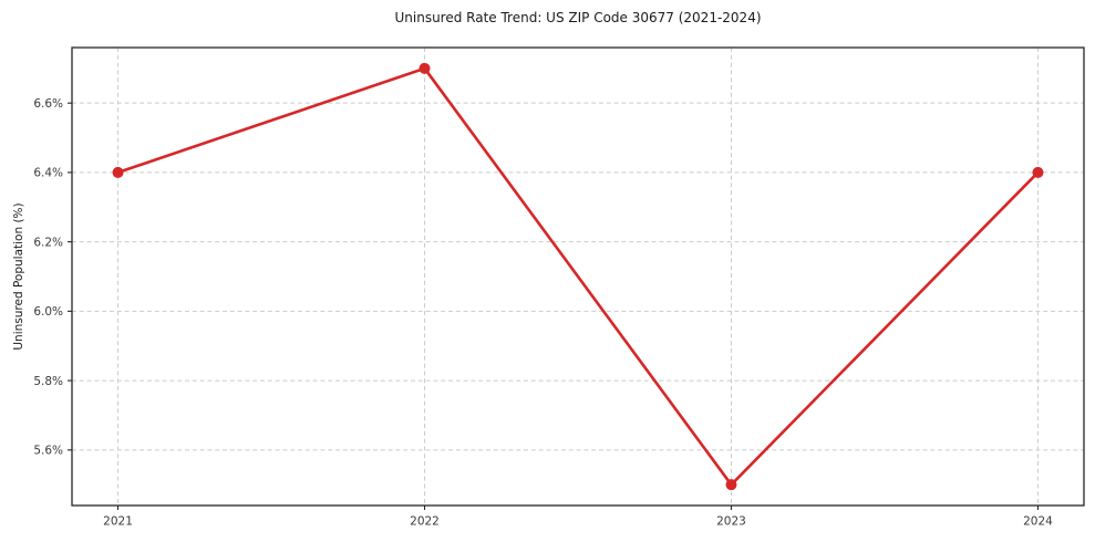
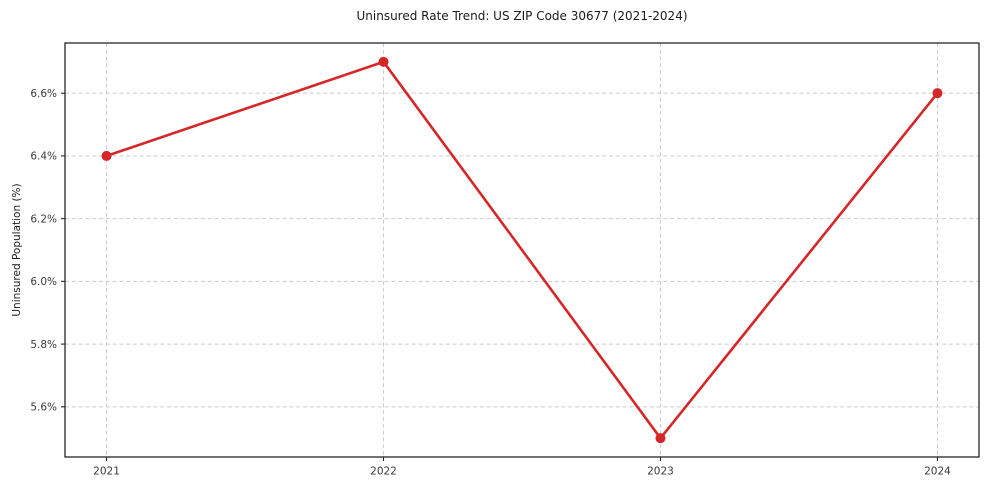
2024: 6.4% -> 6.6%
